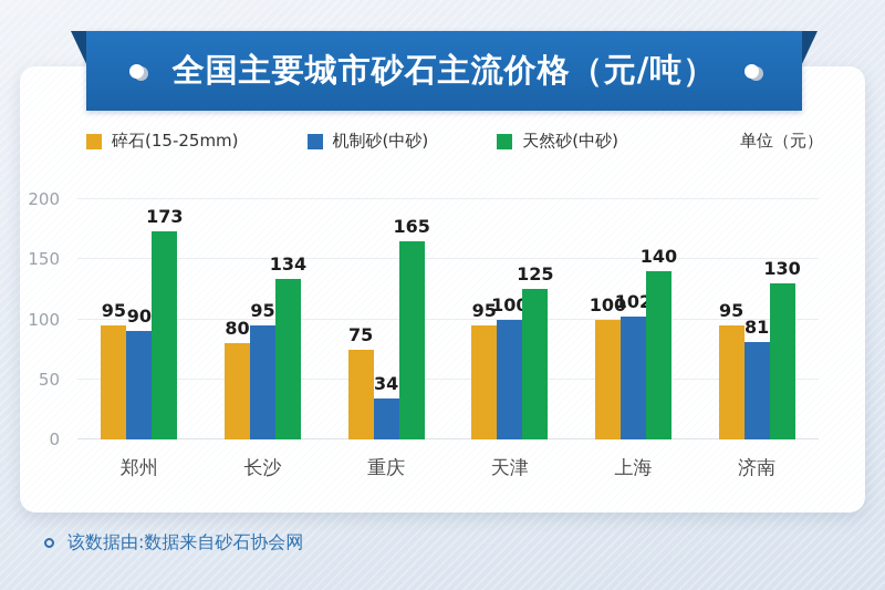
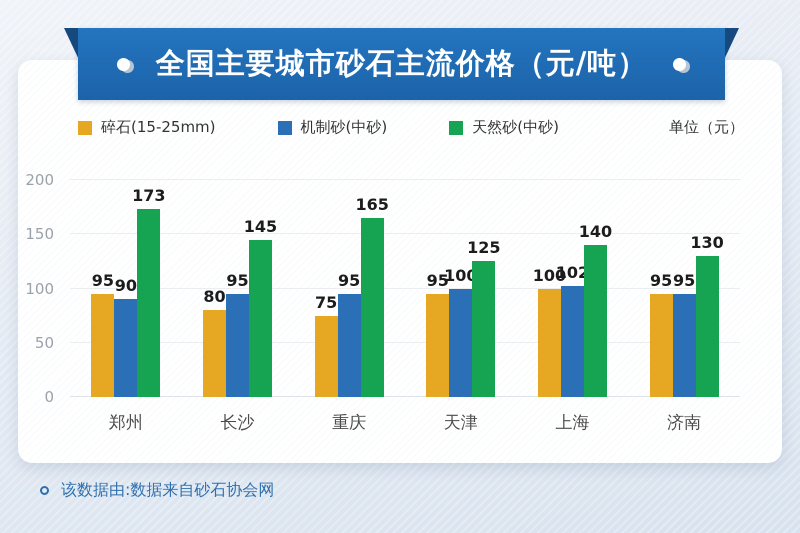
天然砂(中砂)/长沙: 134 -> 145
机制砂(中砂)/重庆: 34 -> 95
机制砂(中砂)/济南: 81 -> 95
